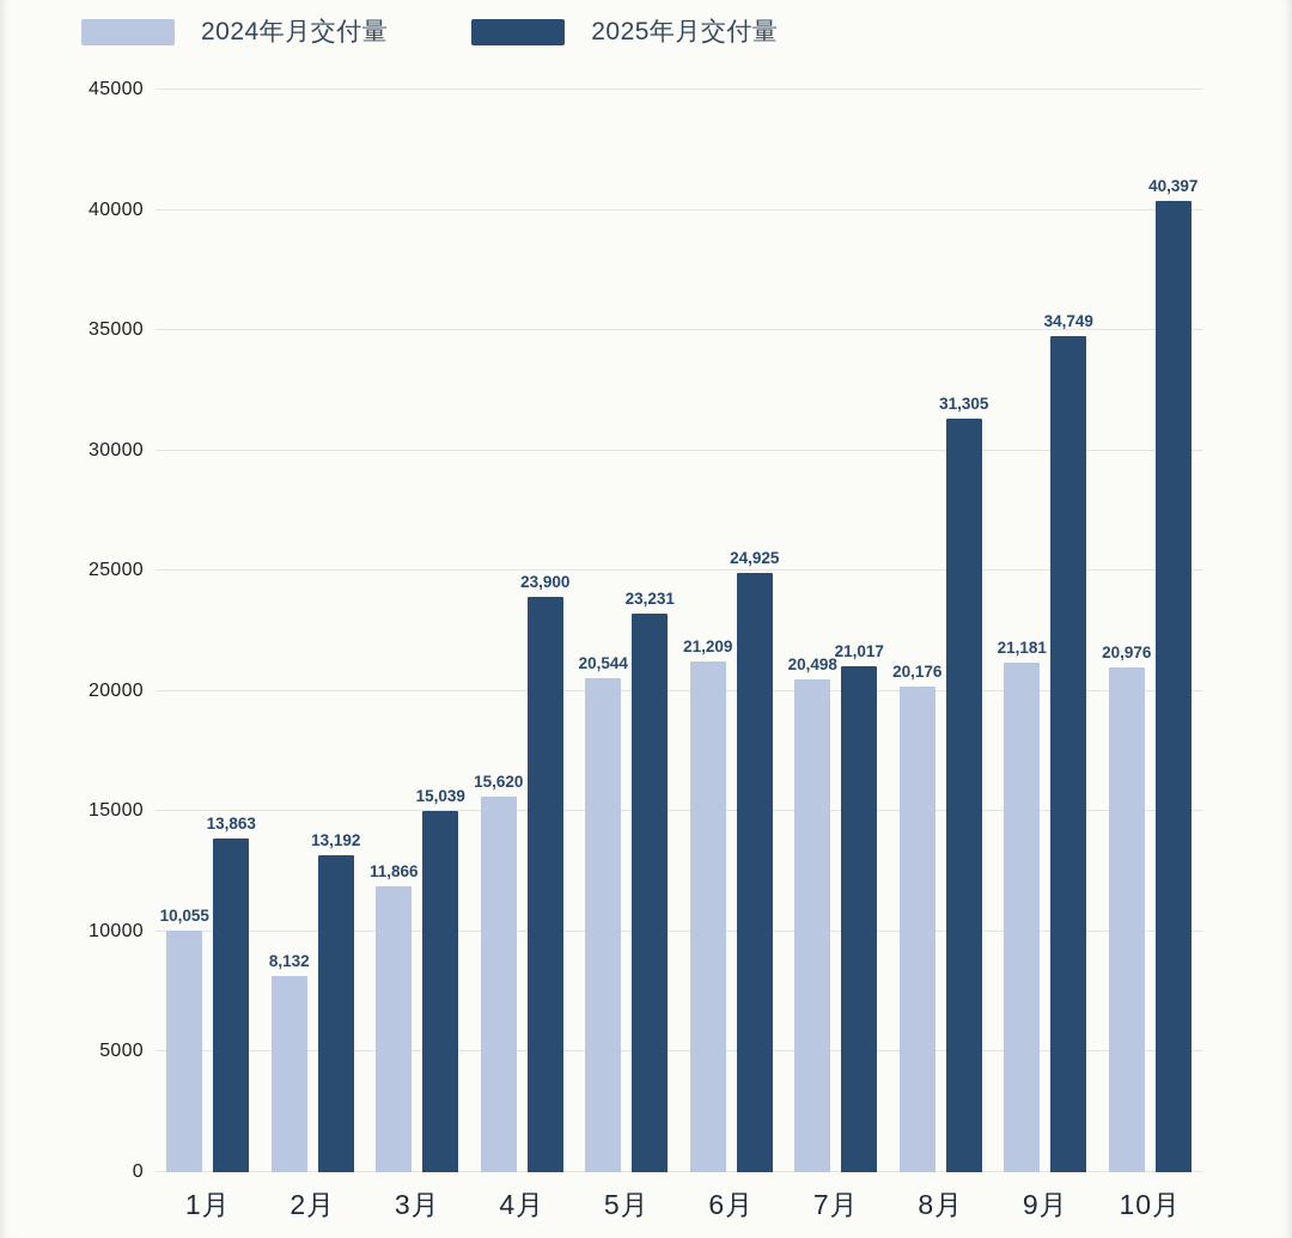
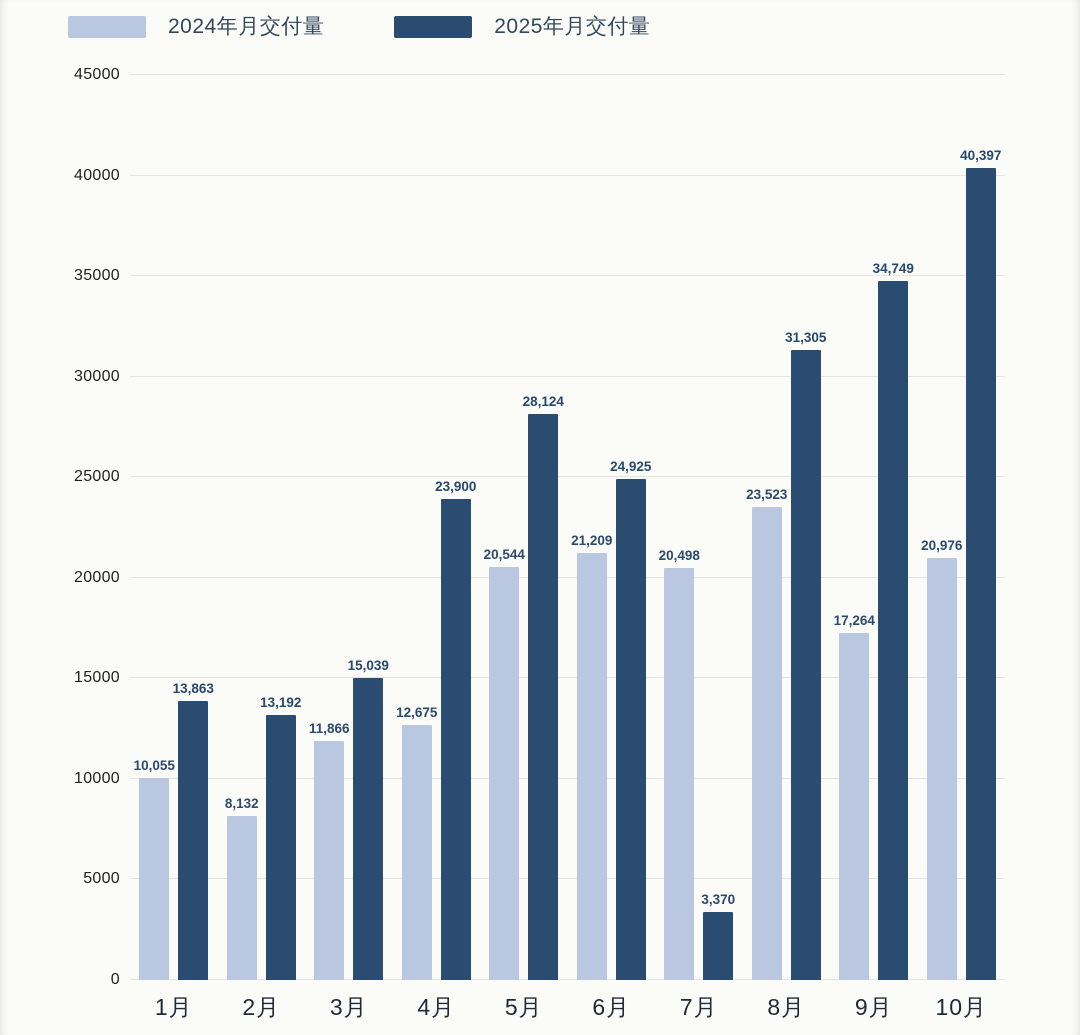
2024年月交付量/4月: 15,620 -> 12,675
2025年月交付量/5月: 23,231 -> 28,124
2025年月交付量/7月: 21,017 -> 3,370
2024年月交付量/8月: 20,176 -> 23,523
2024年月交付量/9月: 21,181 -> 17,264
